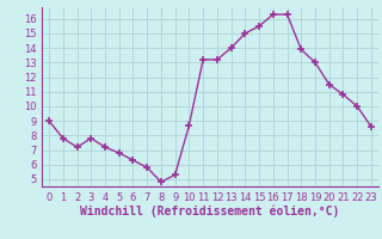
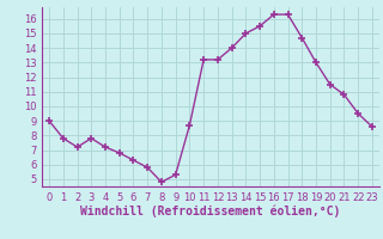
18: 13.9 -> 14.7
22: 10.0 -> 9.5
